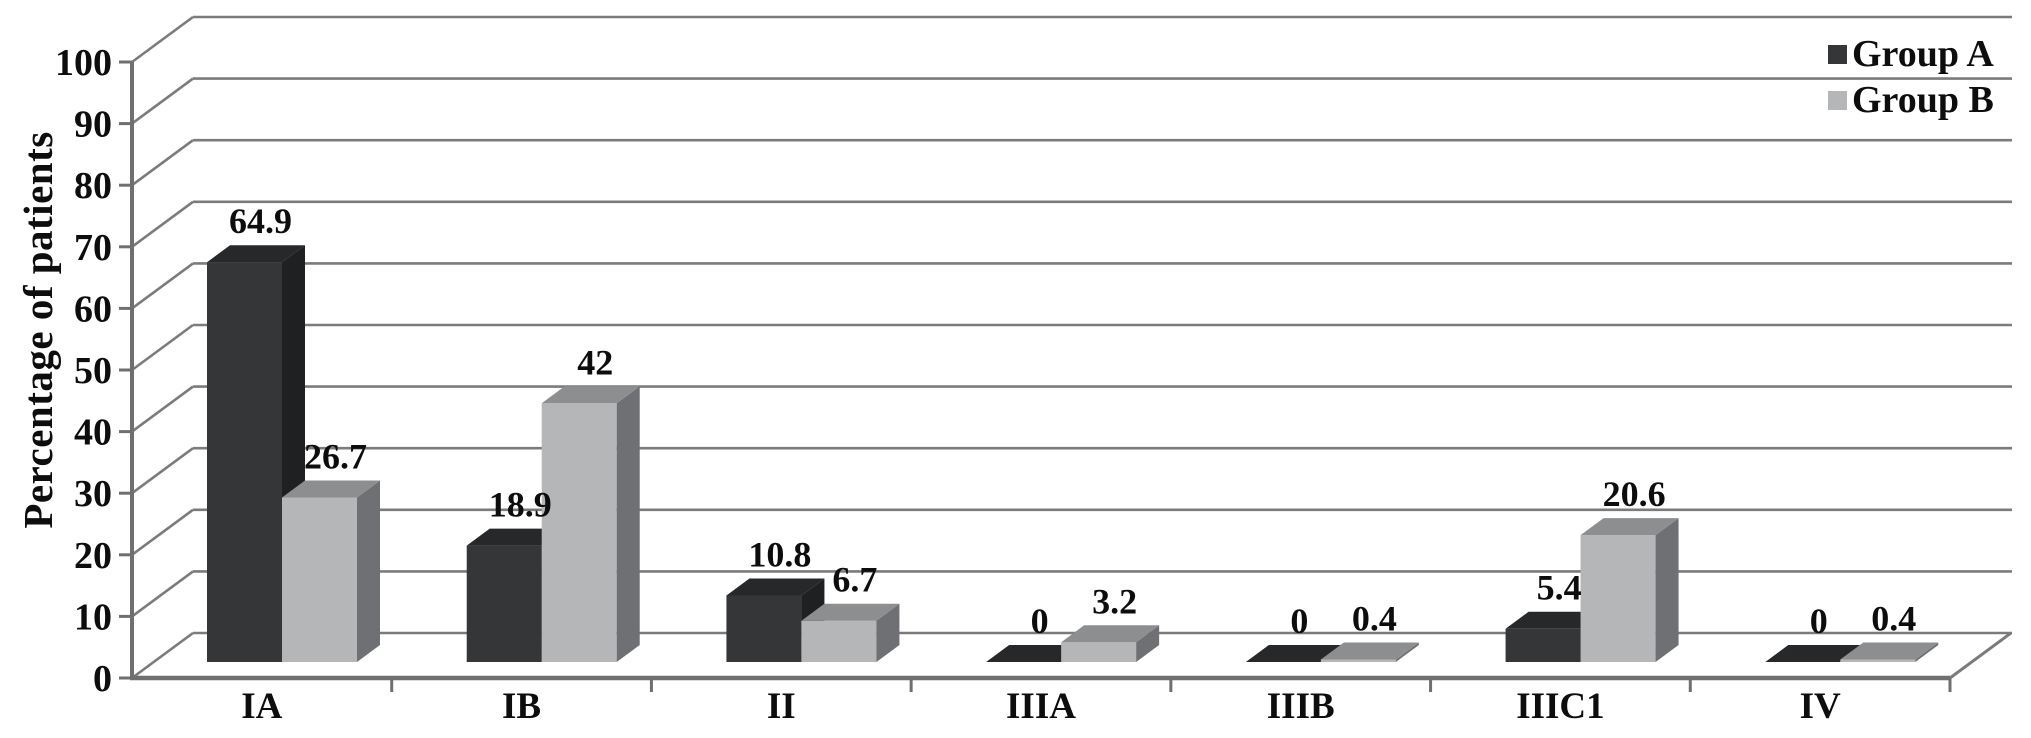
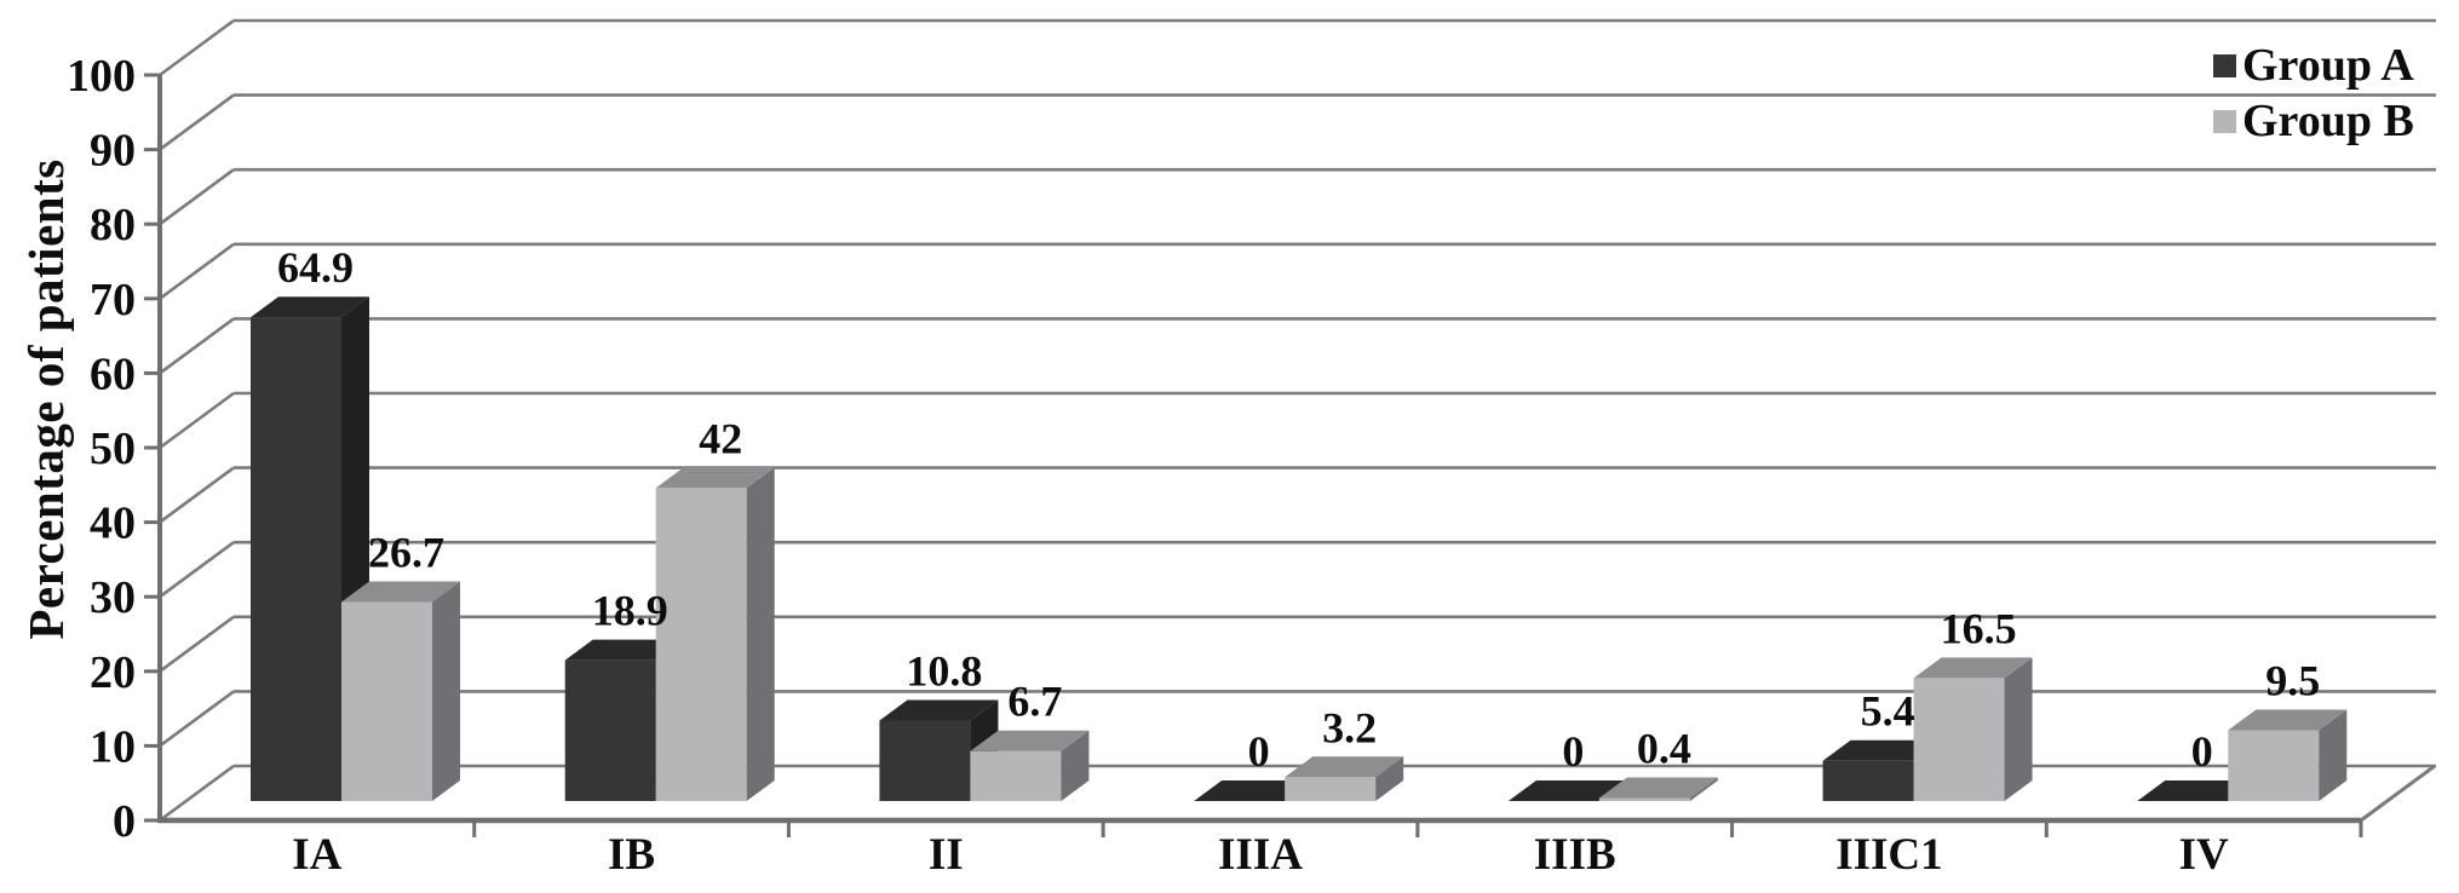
Group B/IIIC1: 20.6 -> 16.5
Group B/IV: 0.4 -> 9.5
